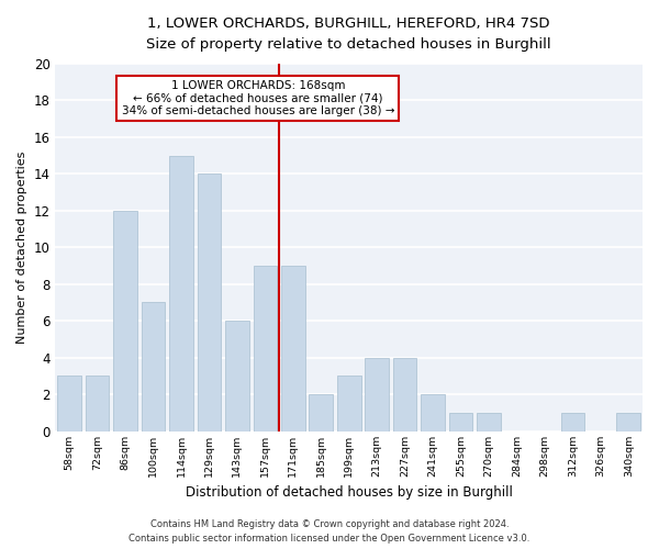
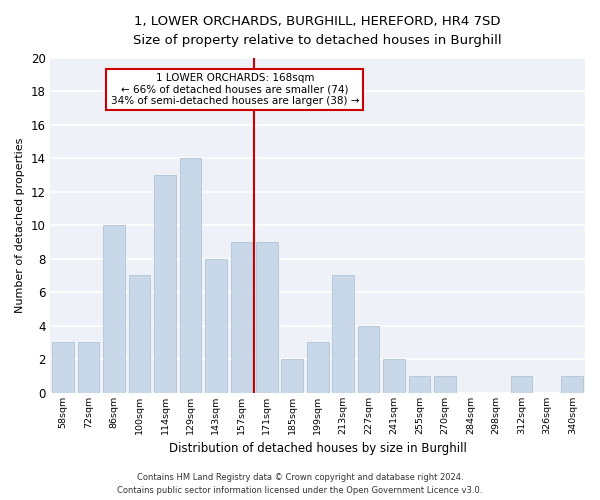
86sqm: 12 -> 10
114sqm: 15 -> 13
143sqm: 6 -> 8
213sqm: 4 -> 7
